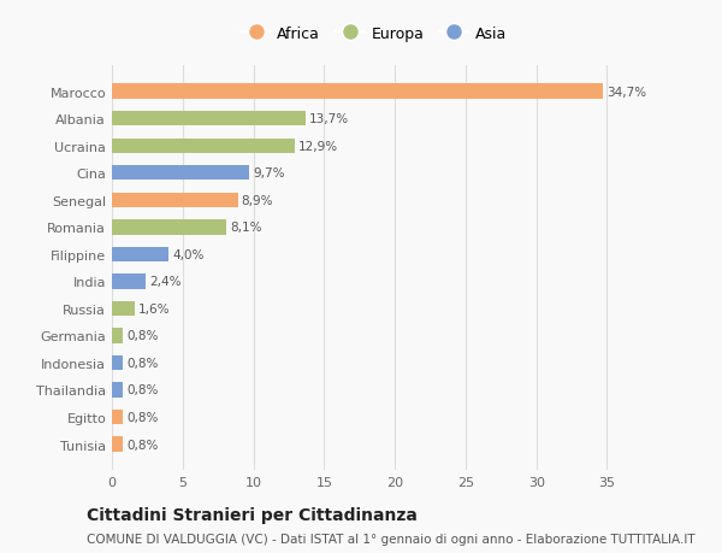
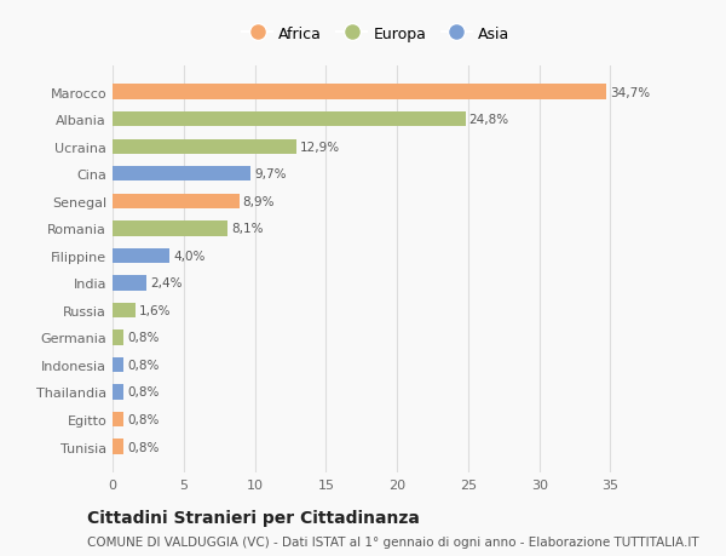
Albania: 13,7% -> 24,8%
